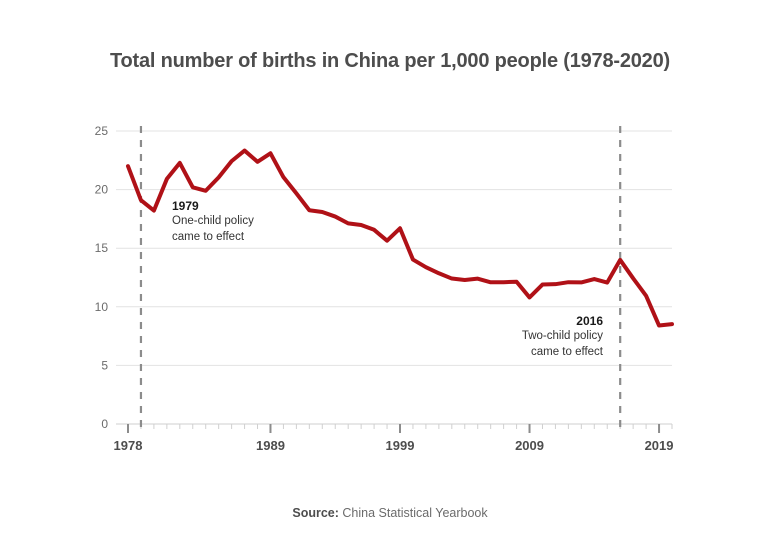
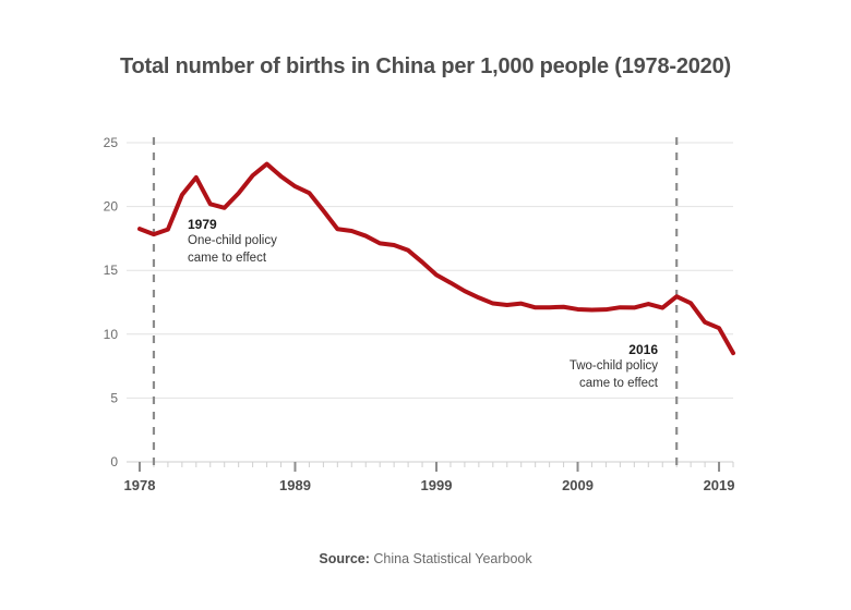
1978: 22.0 -> 18.2
1979: 19.1 -> 17.8
1989: 23.1 -> 21.6
1999: 16.7 -> 14.6
2009: 10.8 -> 11.9
2016: 14.0 -> 12.9
2019: 8.4 -> 10.5
